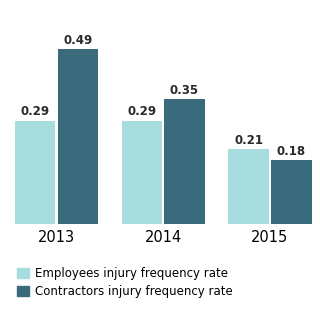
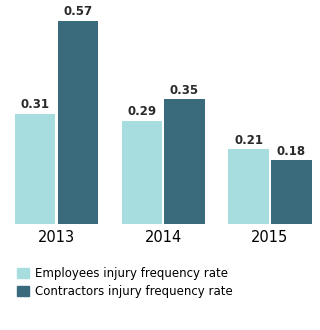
Employees injury frequency rate/2013: 0.29 -> 0.31
Contractors injury frequency rate/2013: 0.49 -> 0.57
